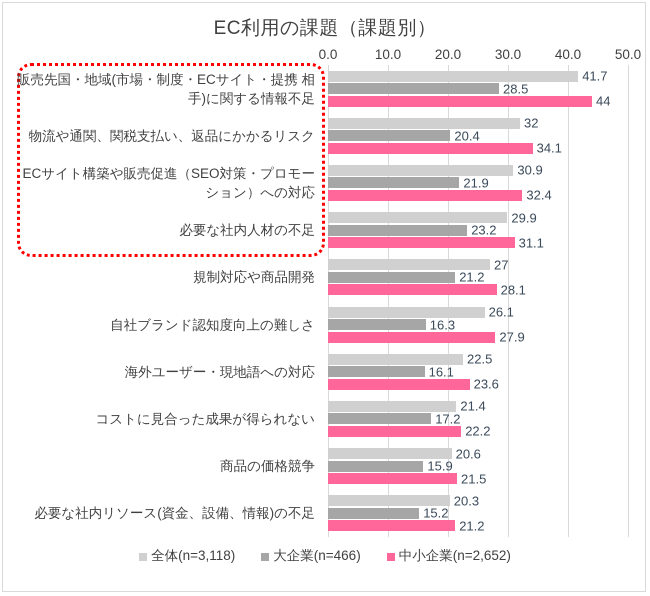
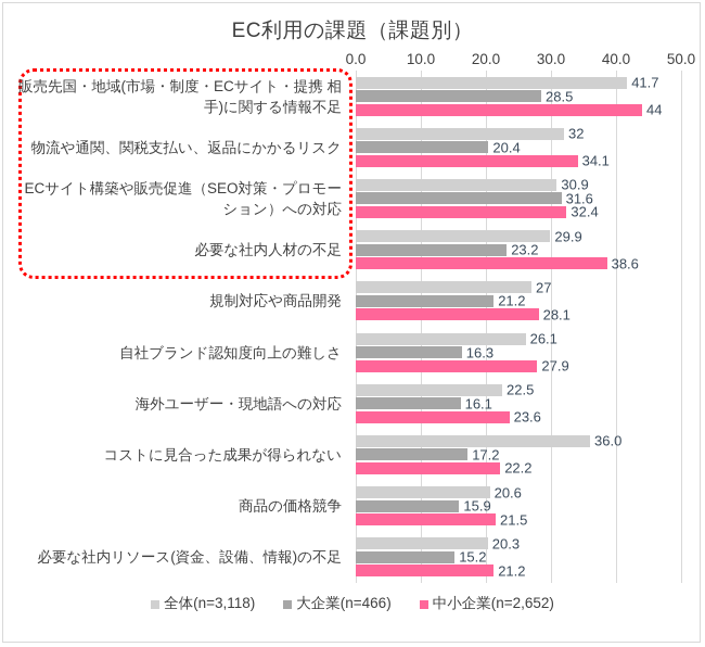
大企業(n=466)/ECサイト構築や販売促進（SEO対策・プロモーション）への対応: 21.9 -> 31.6
中小企業(n=2,652)/必要な社内人材の不足: 31.1 -> 38.6
全体(n=3,118)/コストに見合った成果が得られない: 21.4 -> 36.0
